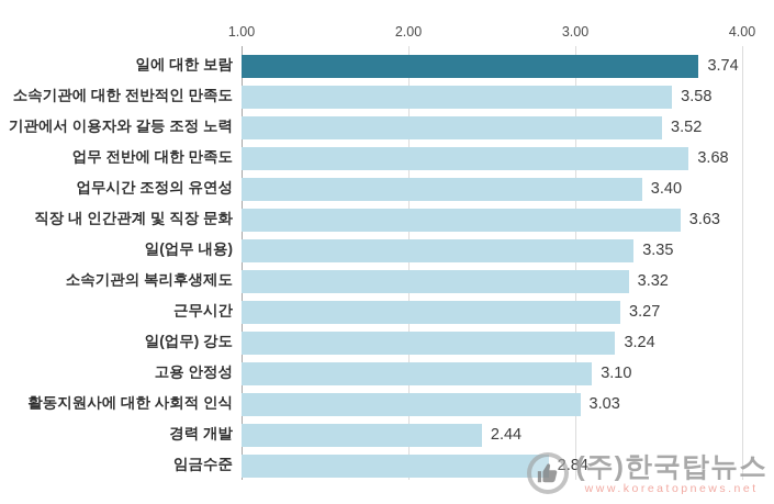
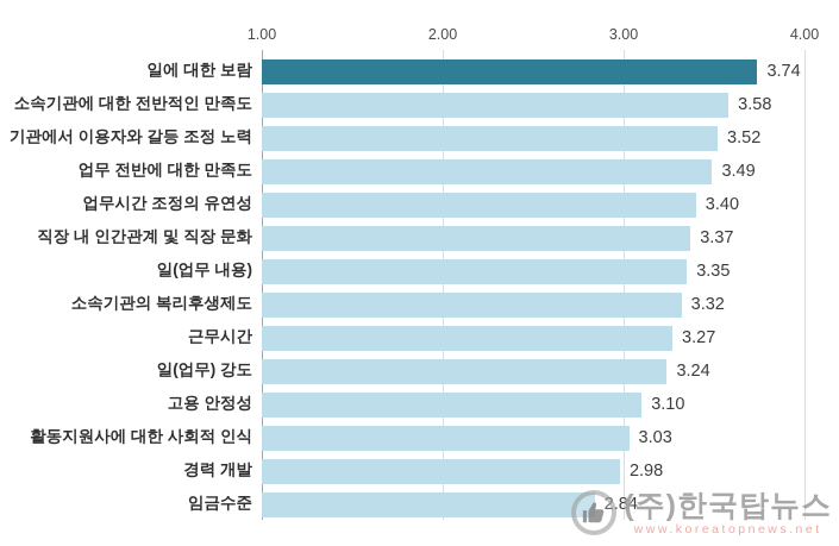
업무 전반에 대한 만족도: 3.68 -> 3.49
직장 내 인간관계 및 직장 문화: 3.63 -> 3.37
경력 개발: 2.44 -> 2.98
